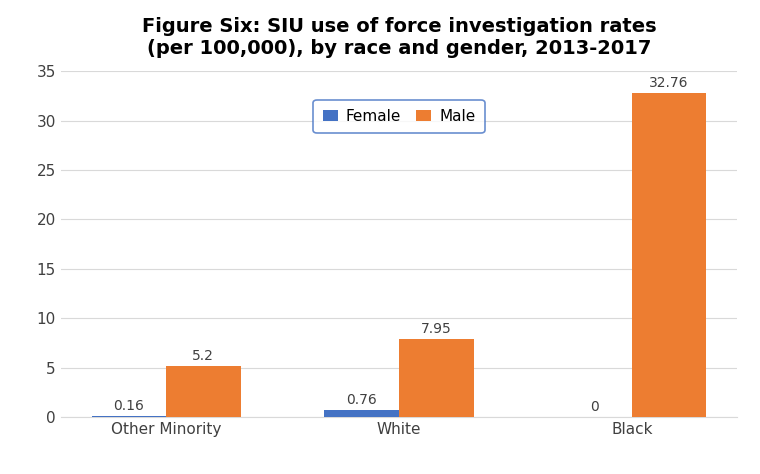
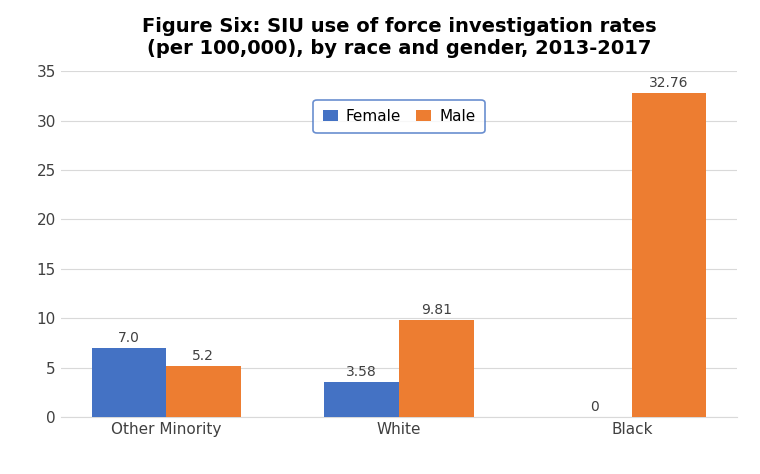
Female/Other Minority: 0.16 -> 7.0
Female/White: 0.76 -> 3.58
Male/White: 7.95 -> 9.81
